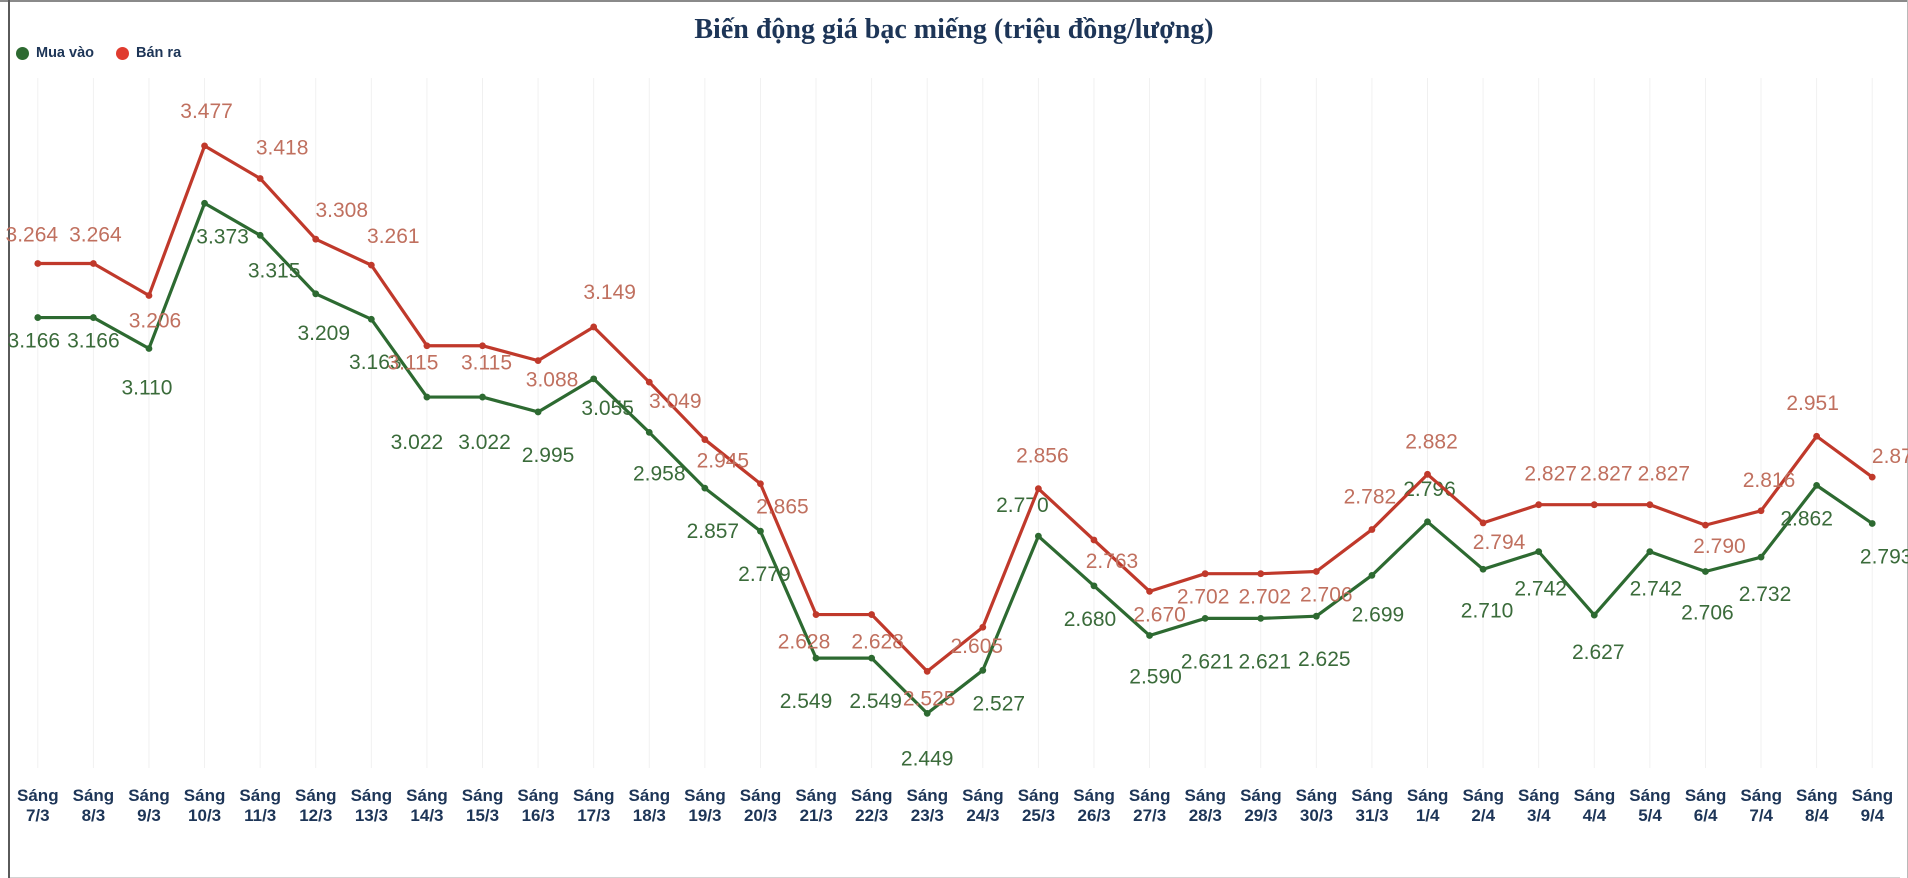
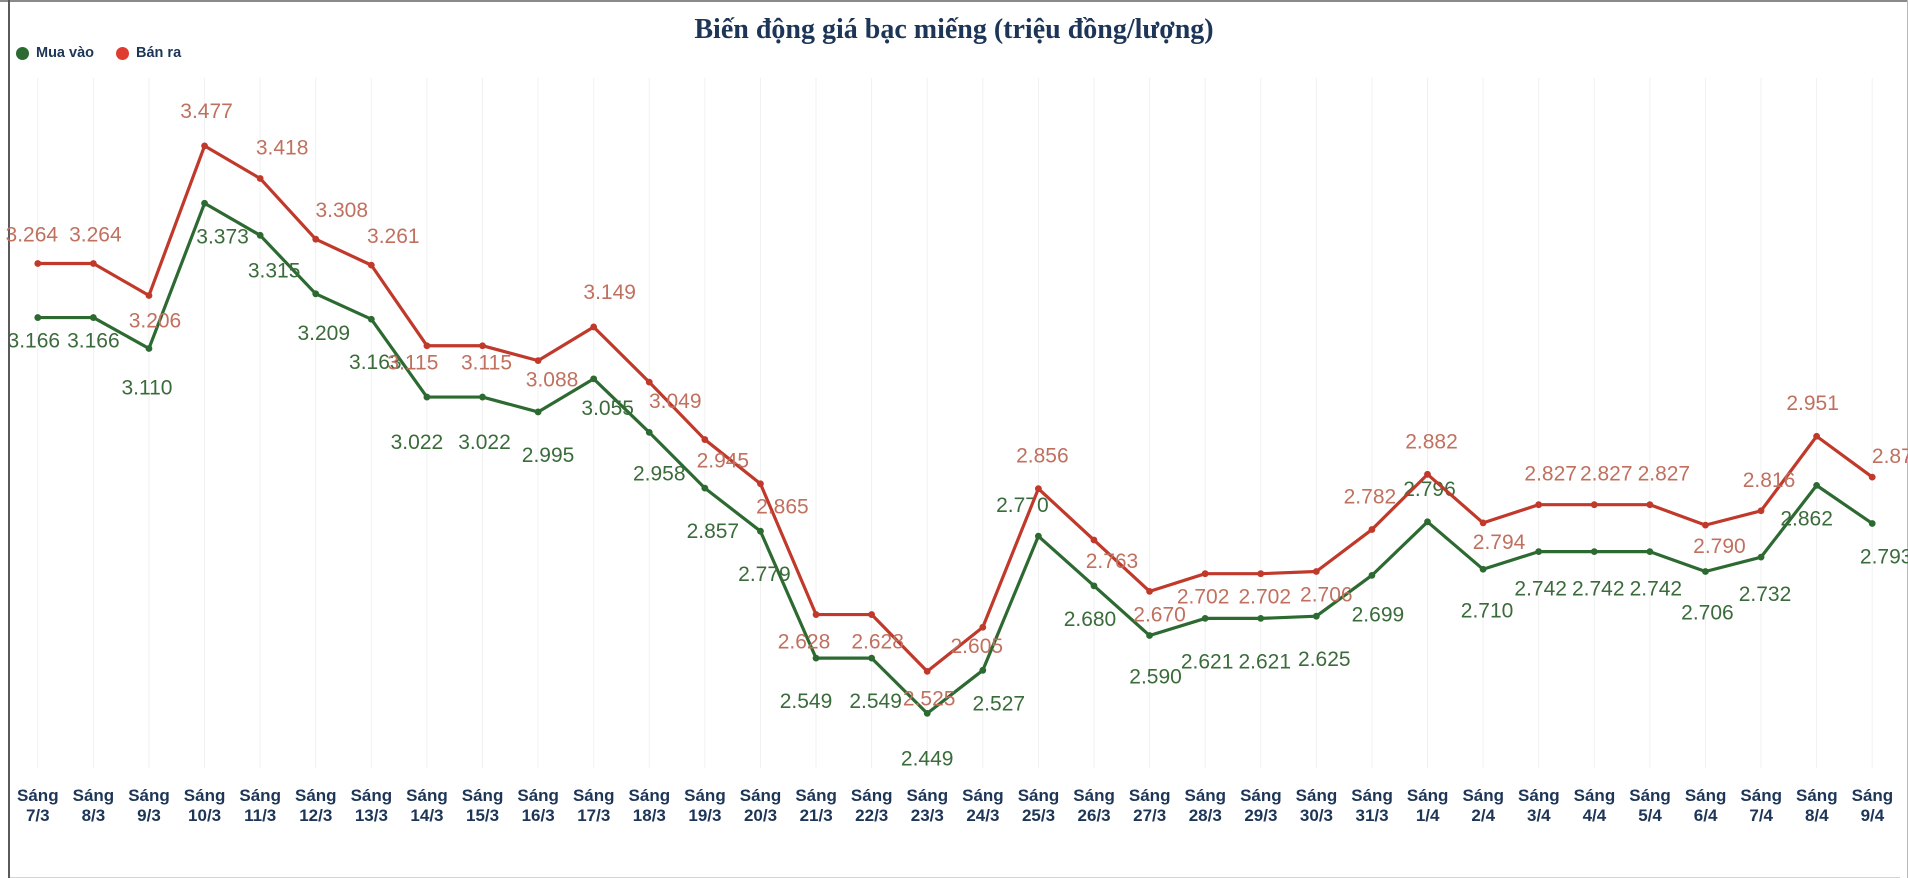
Mua vào/Sáng 4/4: 2.627 -> 2.742
